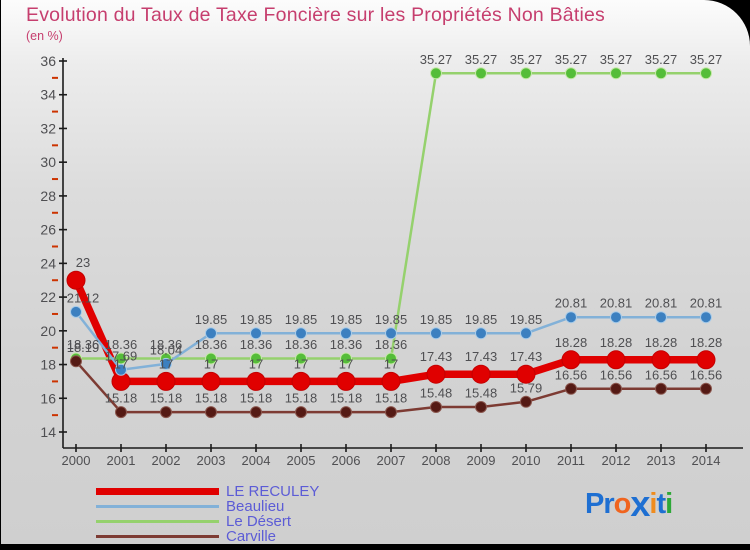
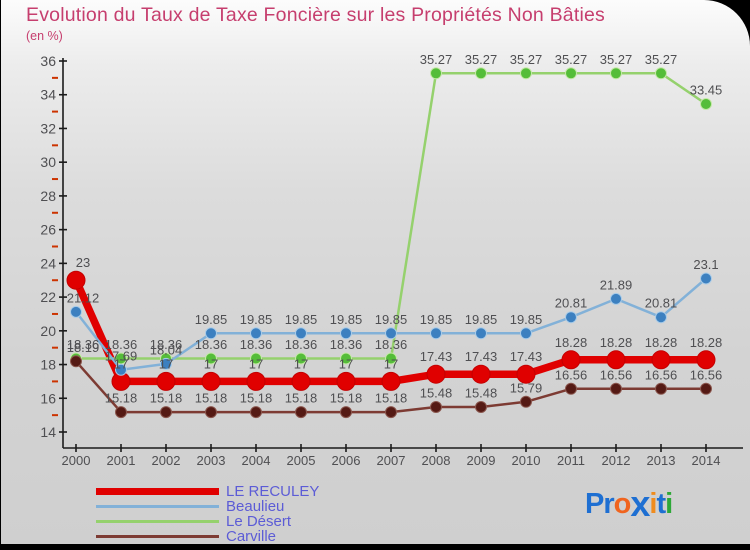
Beaulieu/2012: 20.81 -> 21.89
Beaulieu/2014: 20.81 -> 23.1
Le Désert/2014: 35.27 -> 33.45
